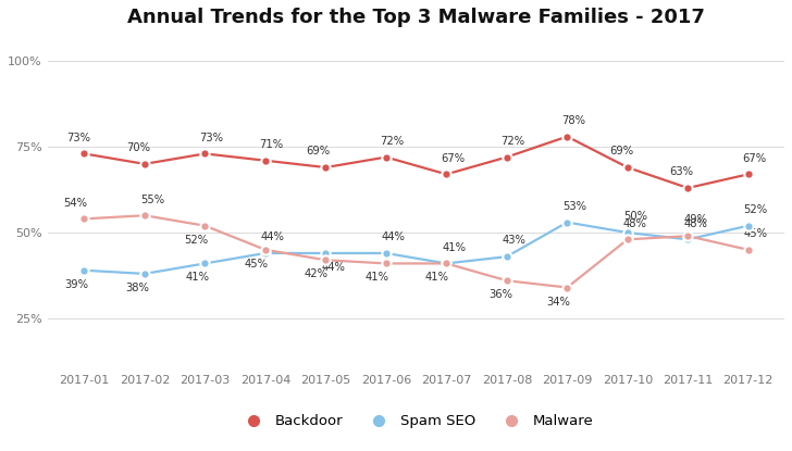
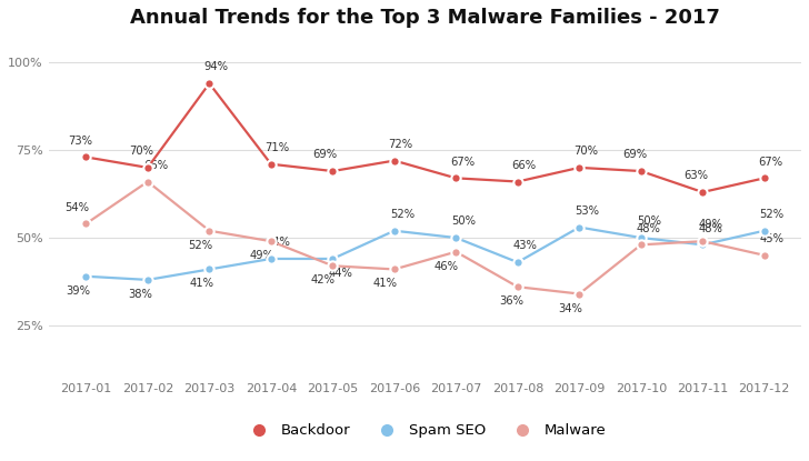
Malware/2017-02: 55% -> 66%
Backdoor/2017-03: 73% -> 94%
Malware/2017-04: 45% -> 49%
Spam SEO/2017-06: 44% -> 52%
Spam SEO/2017-07: 41% -> 50%
Malware/2017-07: 41% -> 46%
Backdoor/2017-08: 72% -> 66%
Backdoor/2017-09: 78% -> 70%
